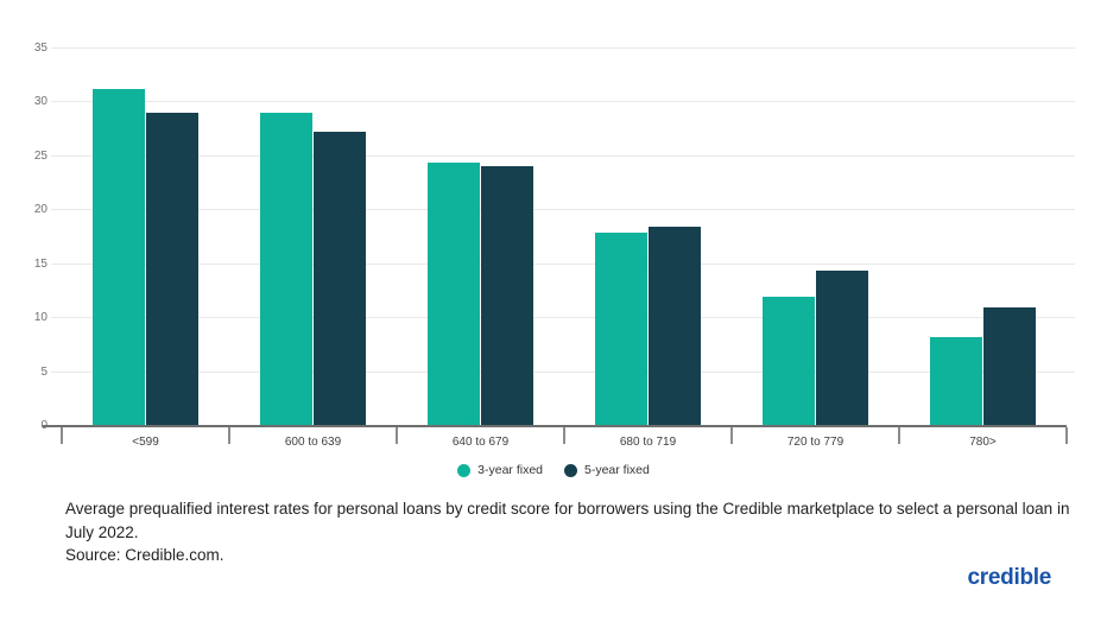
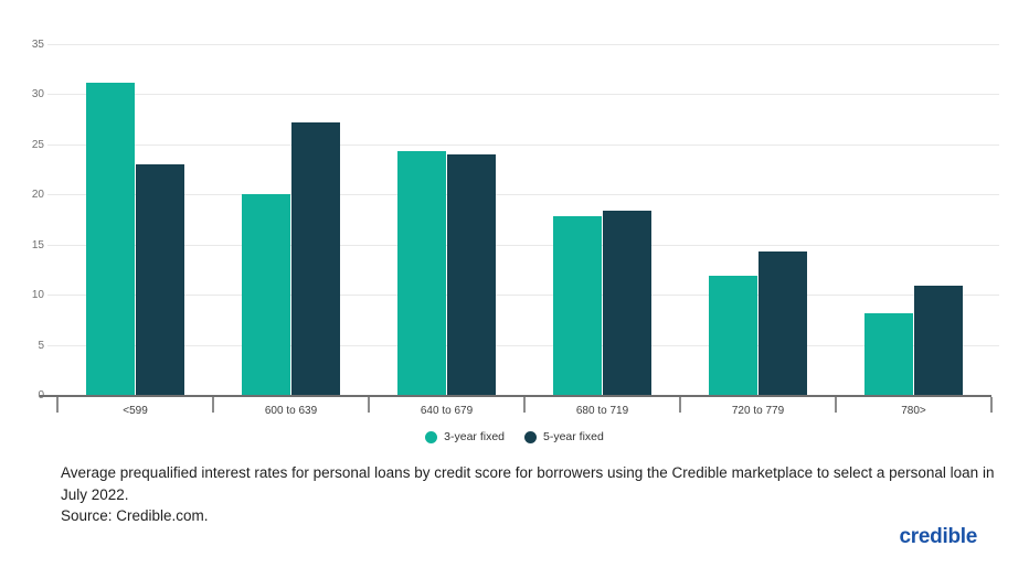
5-year fixed/<599: 29 -> 23
3-year fixed/600 to 639: 29 -> 20
